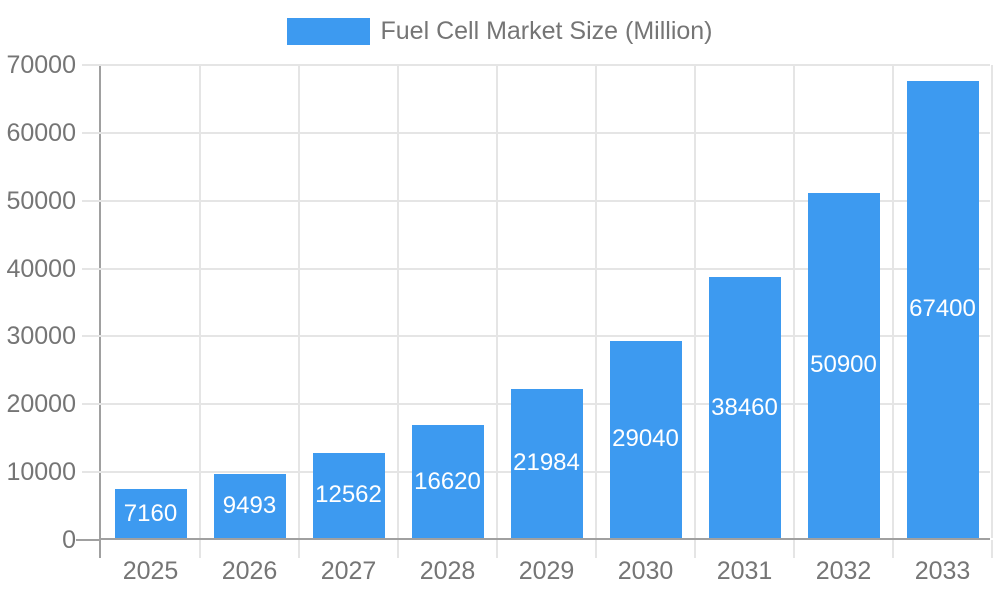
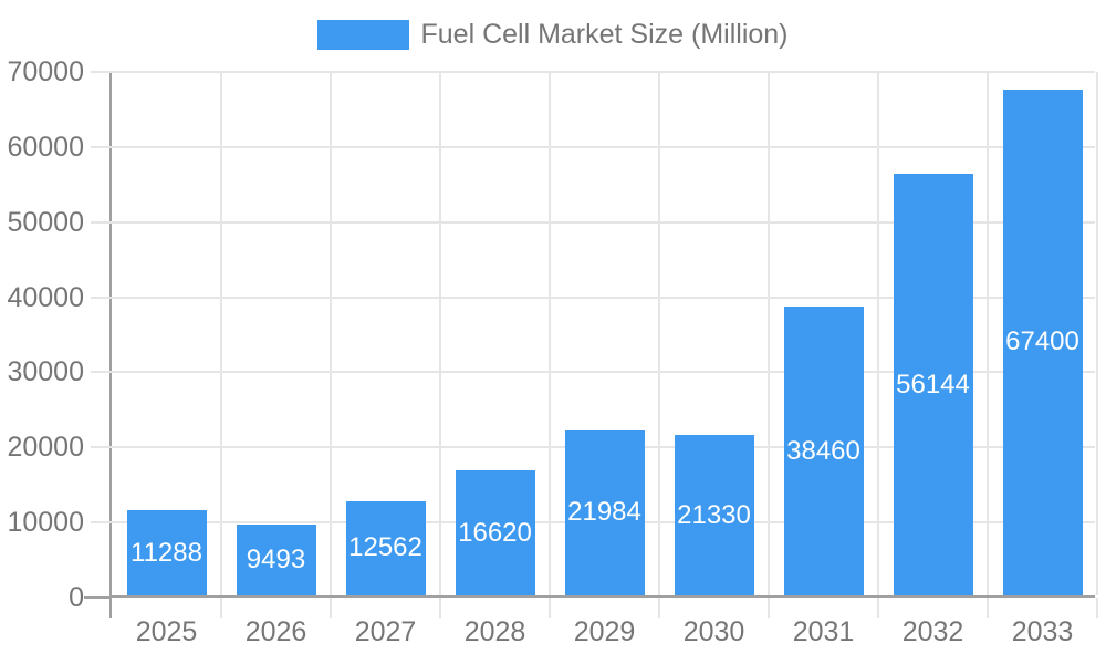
2025: 7160 -> 11288
2030: 29040 -> 21330
2032: 50900 -> 56144
